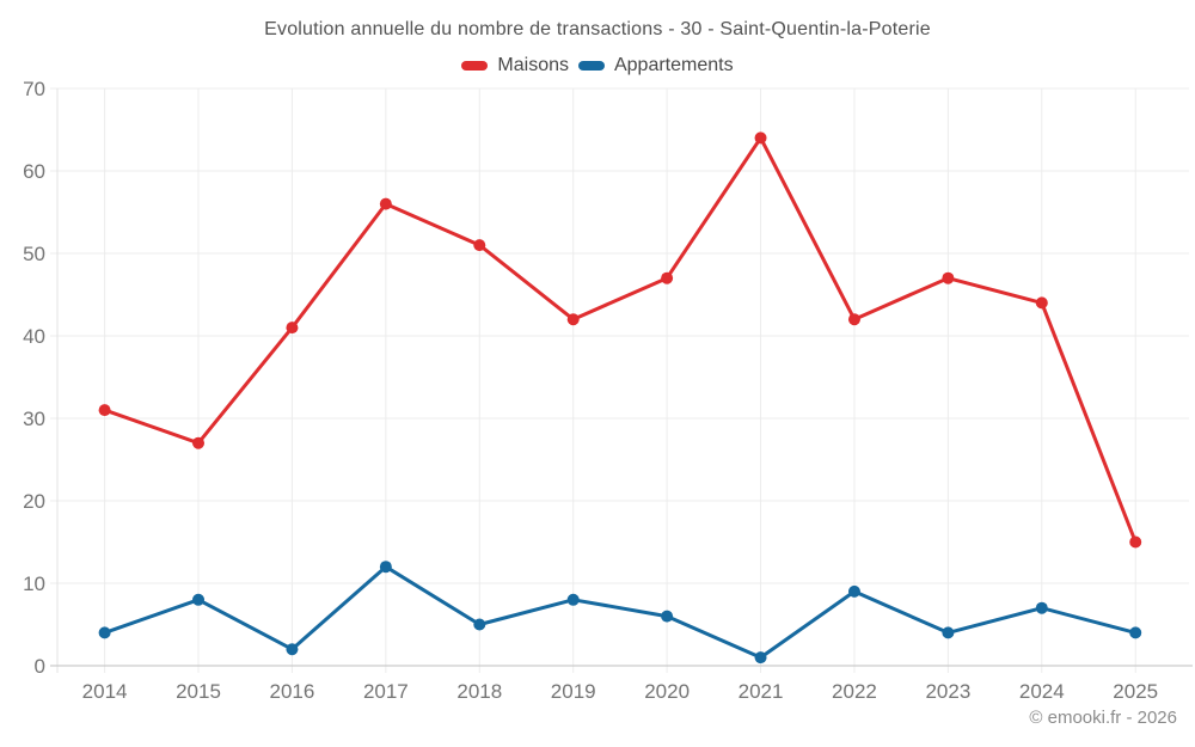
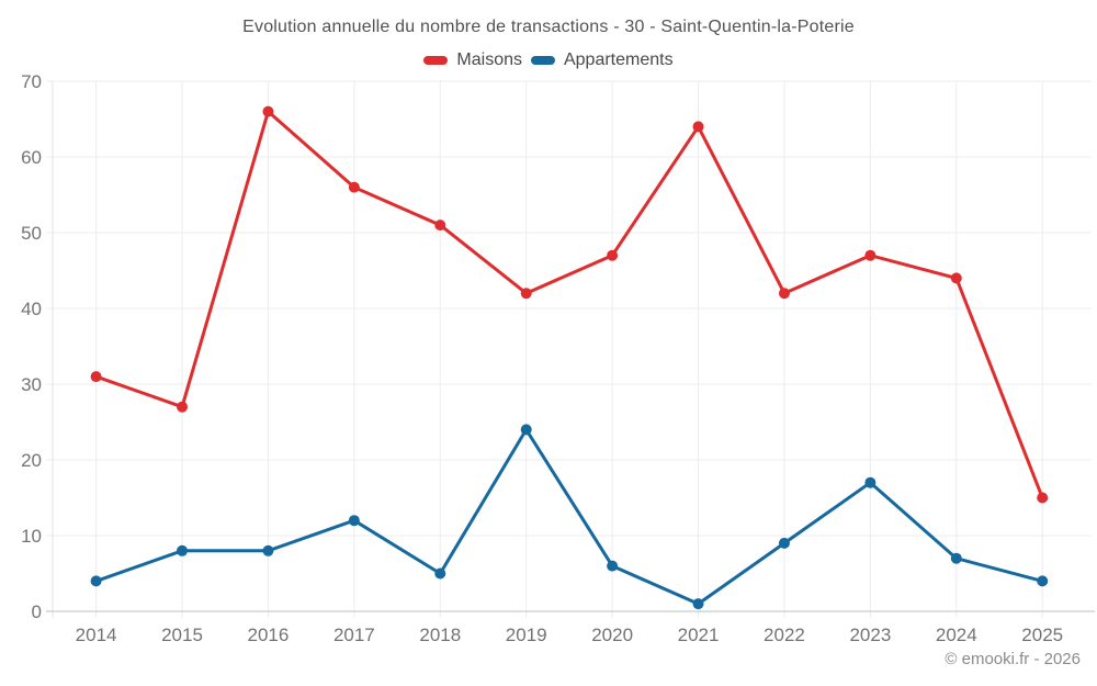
Maisons/2016: 41 -> 66
Appartements/2016: 2 -> 8
Appartements/2019: 8 -> 24
Appartements/2023: 4 -> 17
